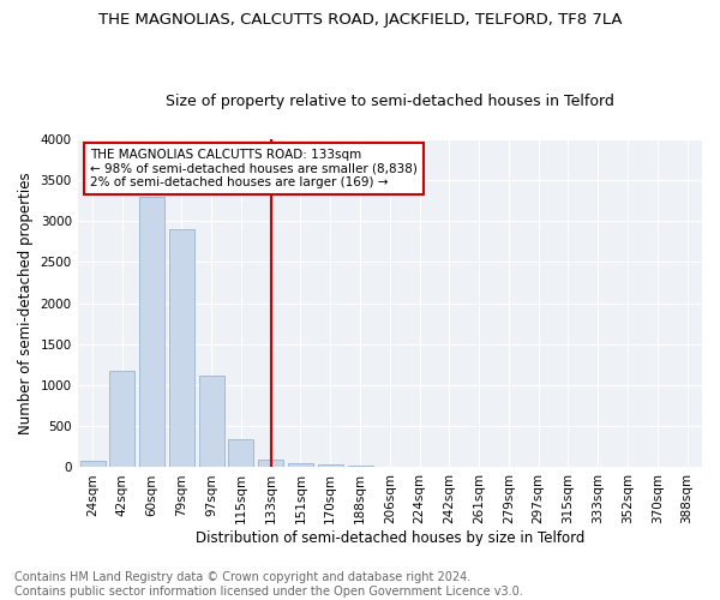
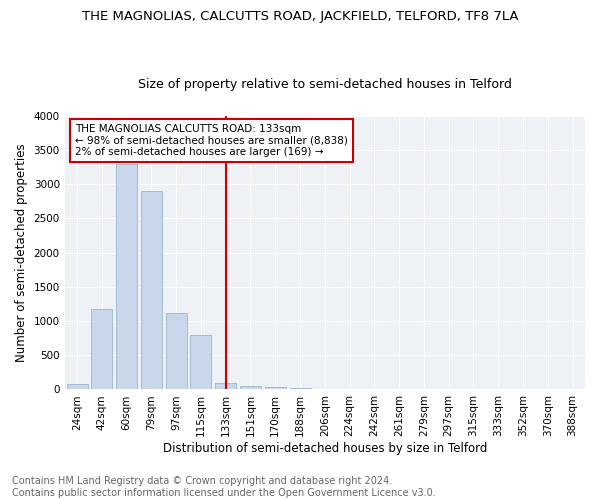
115sqm: 340 -> 800
